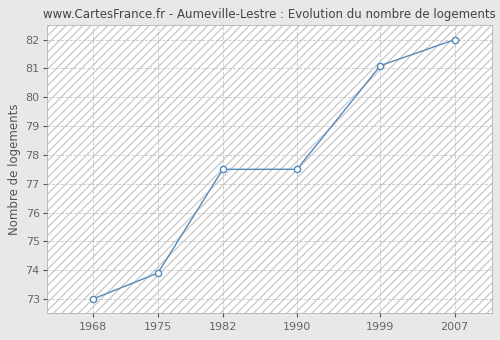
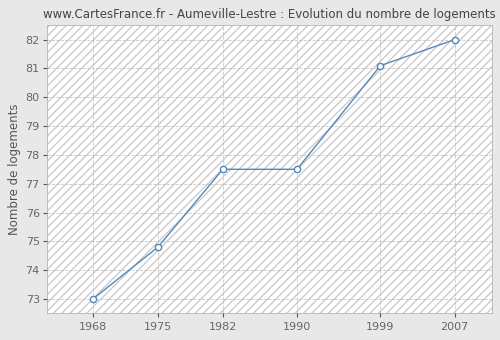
1975: 73.9 -> 74.8
